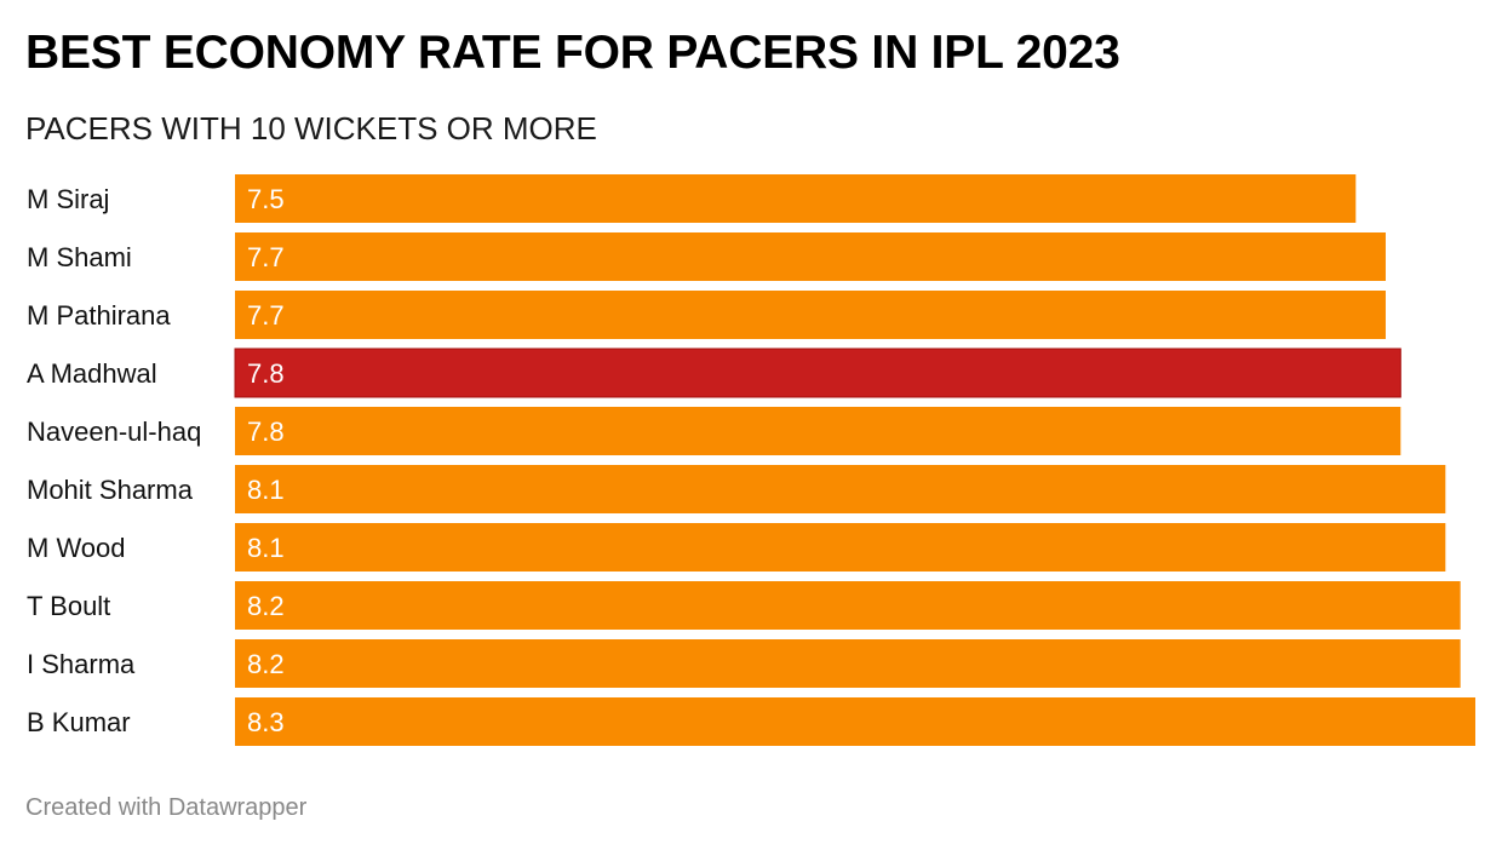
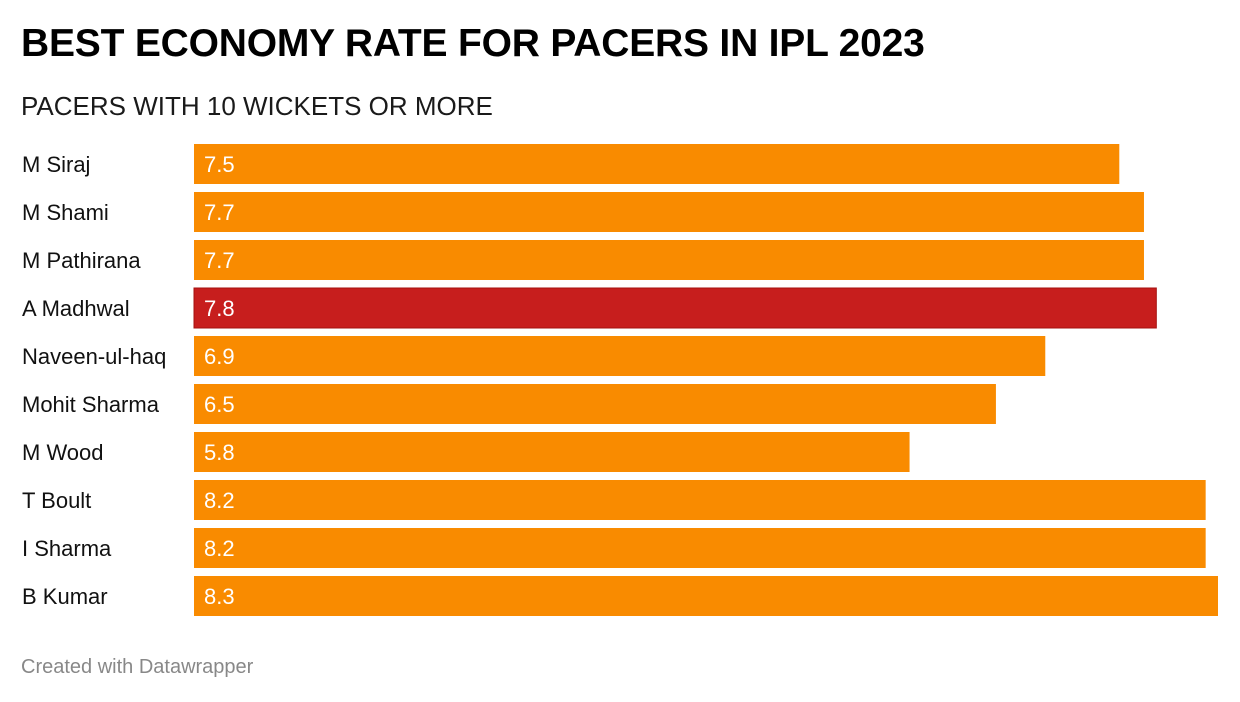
Naveen-ul-haq: 7.8 -> 6.9
Mohit Sharma: 8.1 -> 6.5
M Wood: 8.1 -> 5.8
